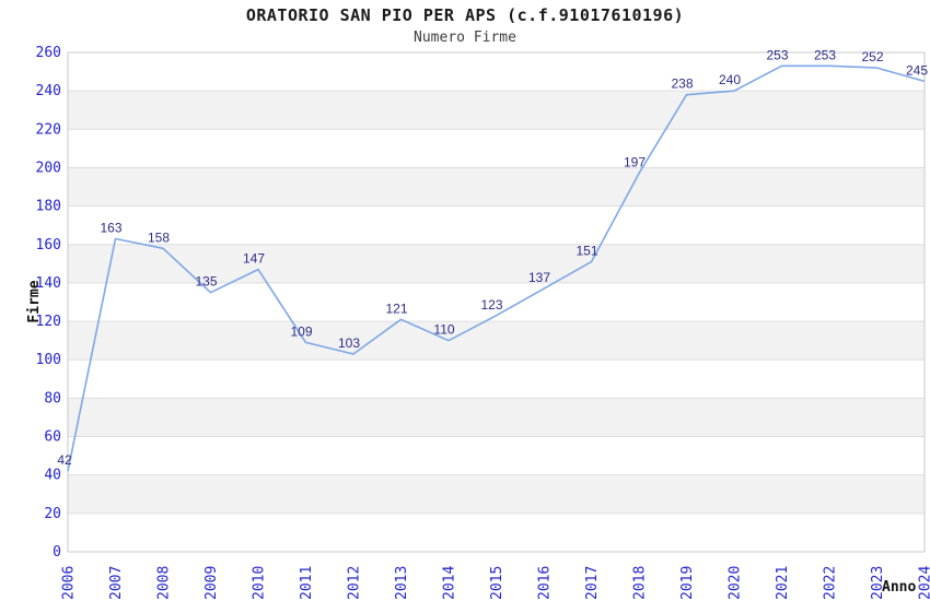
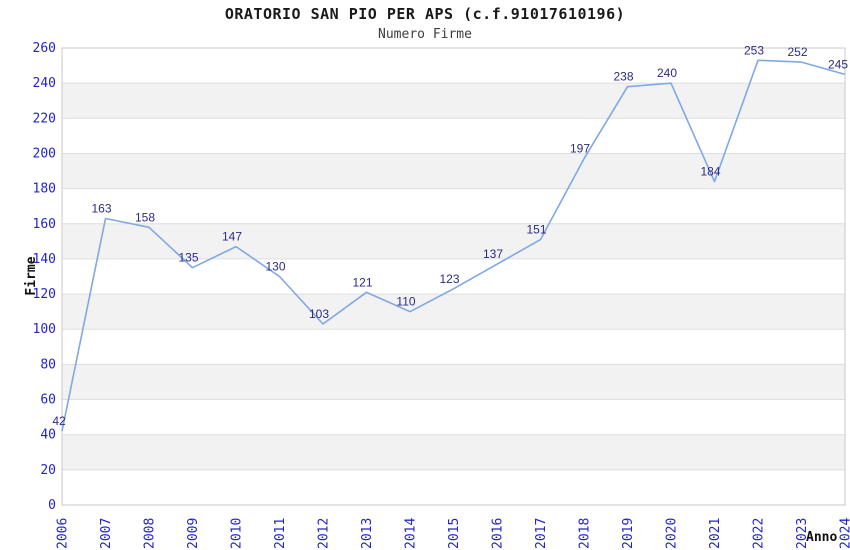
2011: 109 -> 130
2021: 253 -> 184
